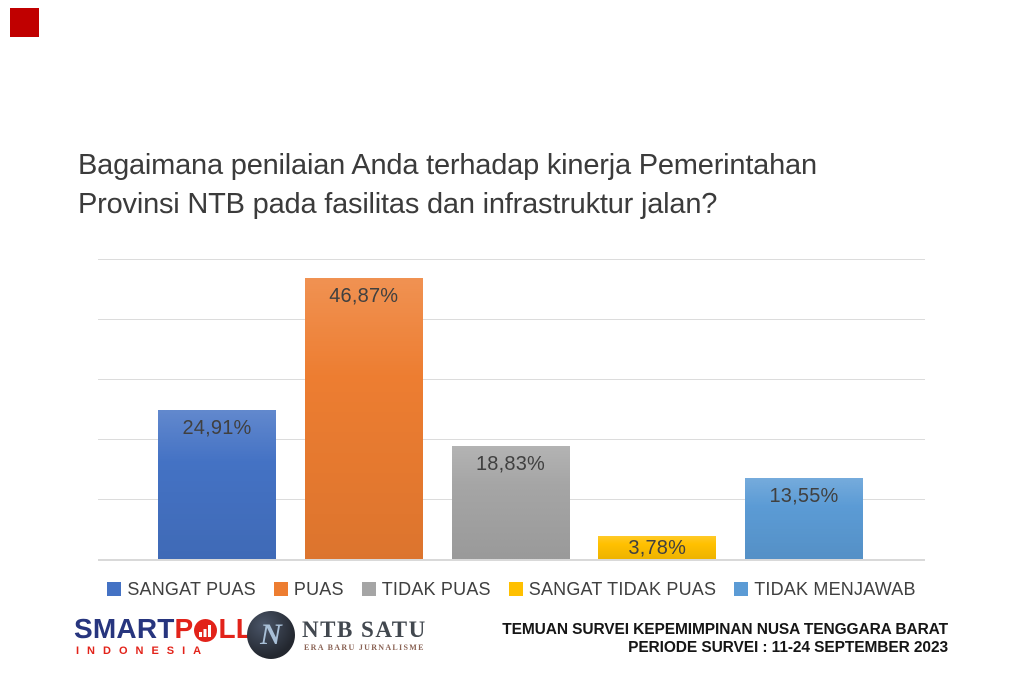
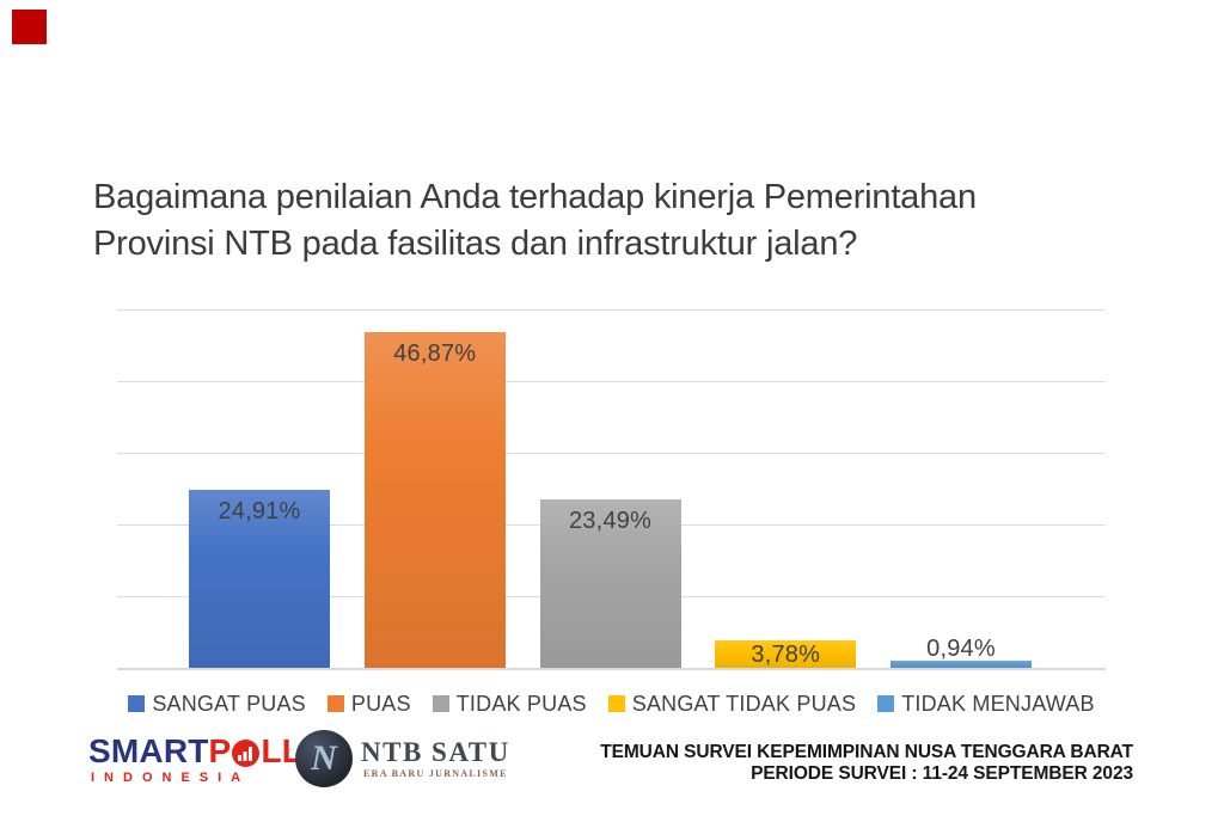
TIDAK PUAS: 18,83% -> 23,49%
TIDAK MENJAWAB: 13,55% -> 0,94%
